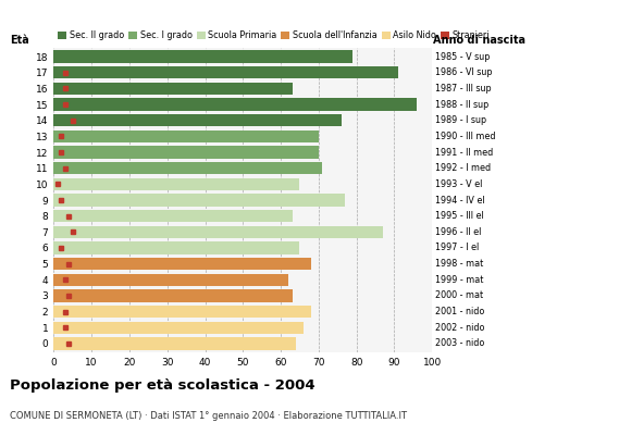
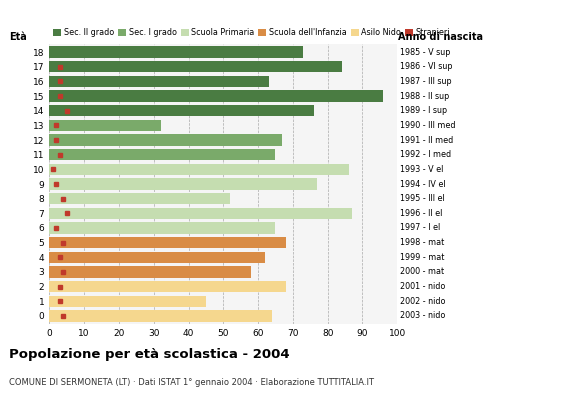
18: 79 -> 73
17: 91 -> 84
13: 70 -> 32
12: 70 -> 67
11: 71 -> 65
10: 65 -> 86
8: 63 -> 52
3: 63 -> 58
1: 66 -> 45
